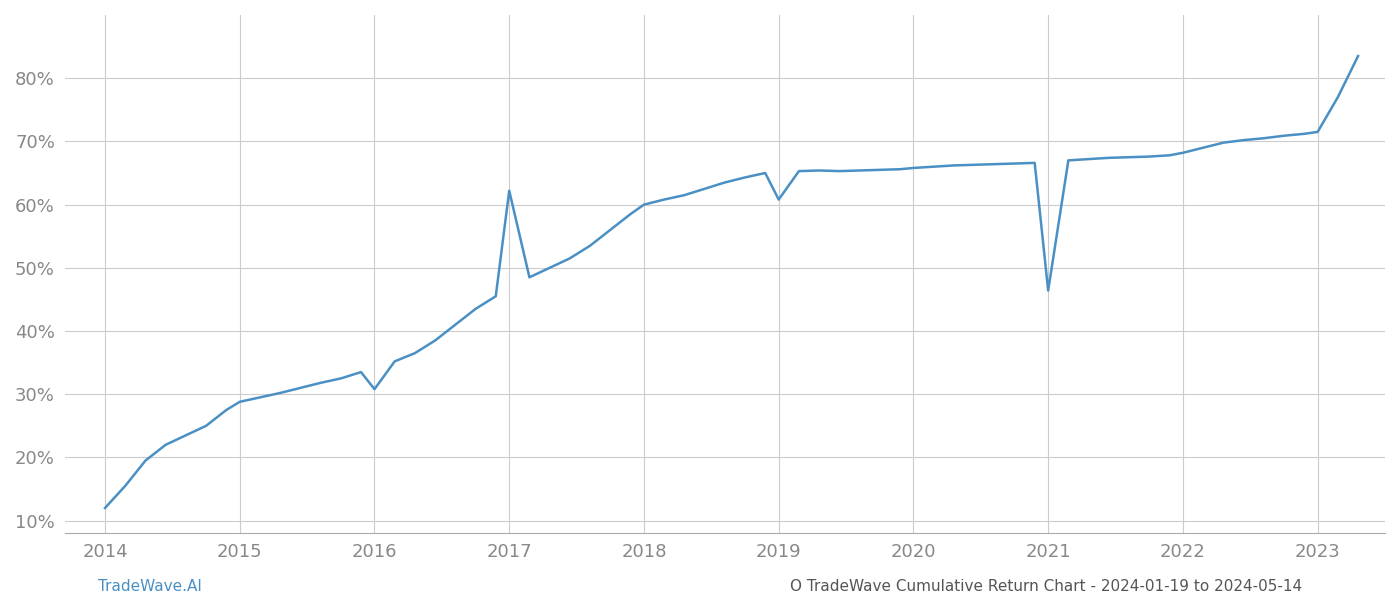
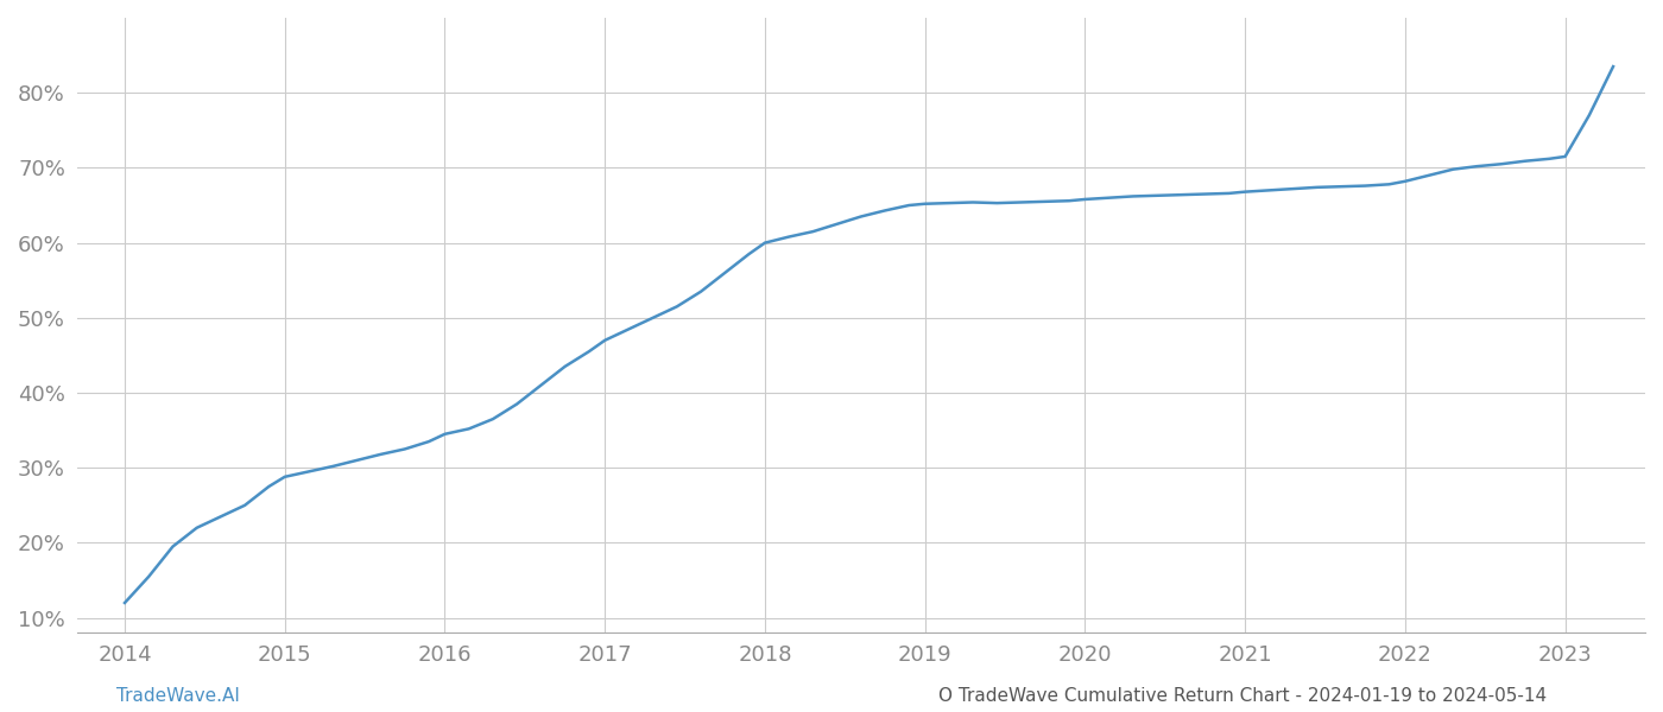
2016: 30.8% -> 34.5%
2017: 62.2% -> 47.0%
2019: 60.8% -> 65.2%
2021: 46.4% -> 66.8%
